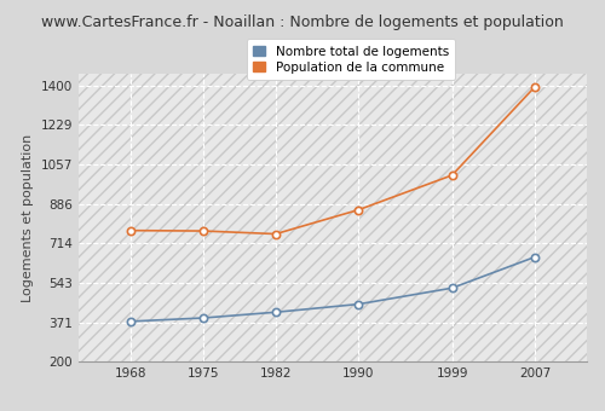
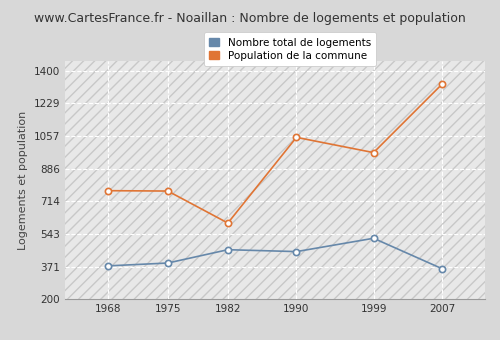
Nombre total de logements/1982: 420 -> 460
Population de la commune/1982: 760 -> 600
Population de la commune/1990: 860 -> 1050
Population de la commune/1999: 1010 -> 970
Nombre total de logements/2007: 660 -> 360
Population de la commune/2007: 1400 -> 1330
